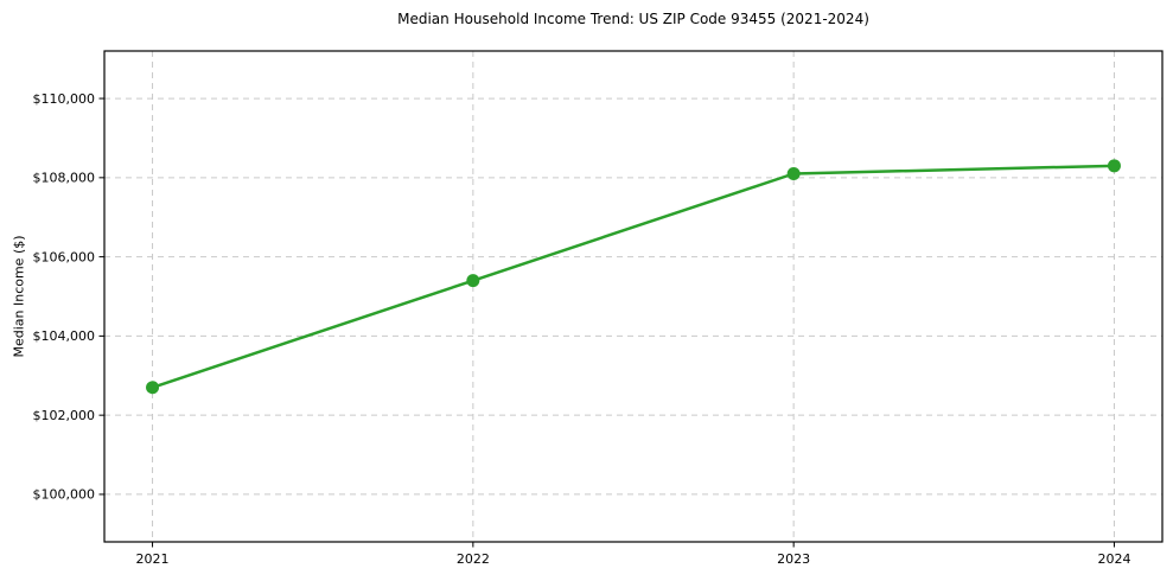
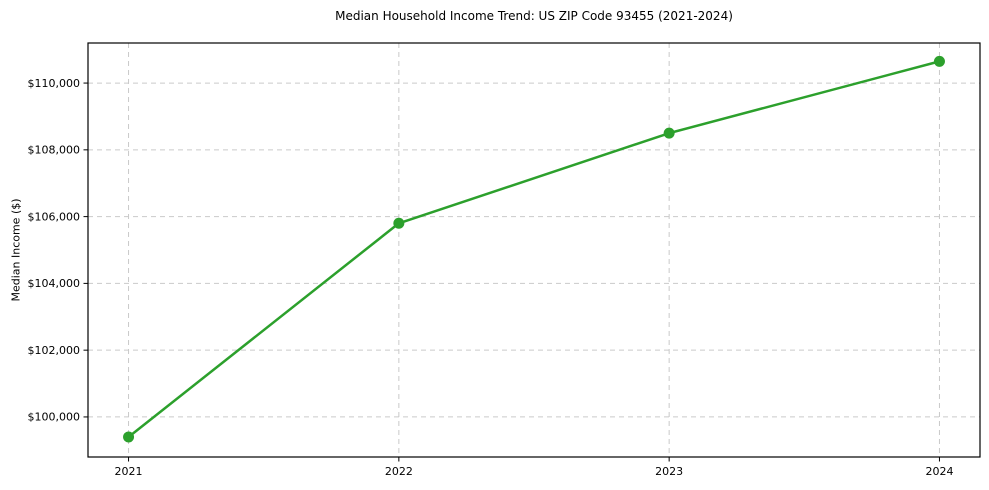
2021: $102700 -> $99400
2022: $105400 -> $105800
2023: $108100 -> $108500
2024: $108300 -> $110600
